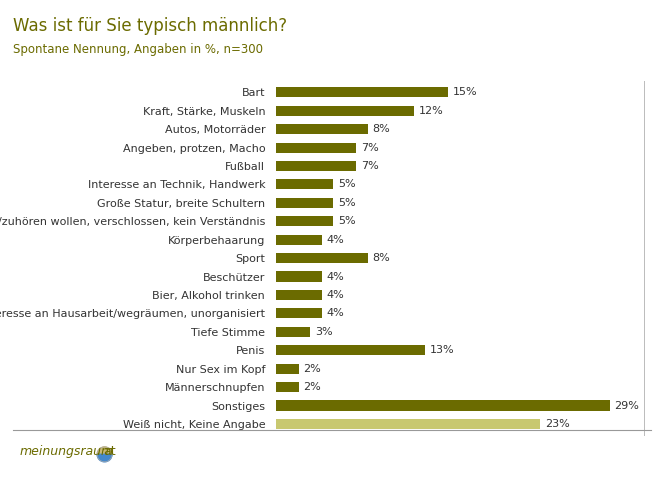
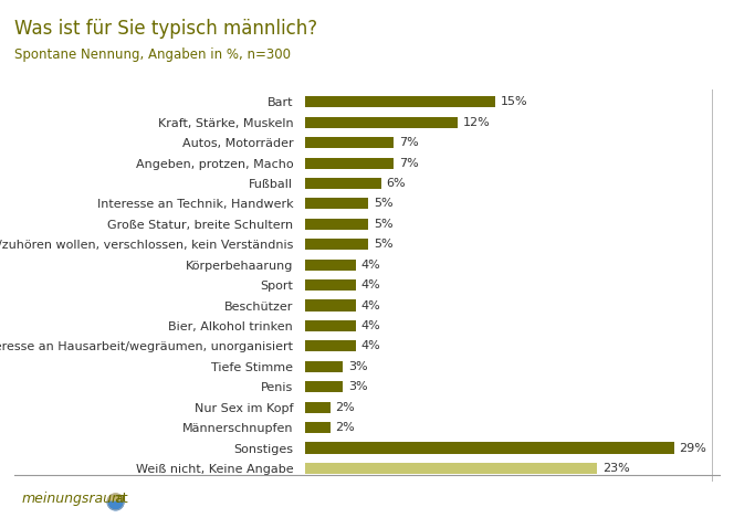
Autos, Motorräder: 8% -> 7%
Fußball: 7% -> 6%
Sport: 8% -> 4%
Penis: 13% -> 3%
